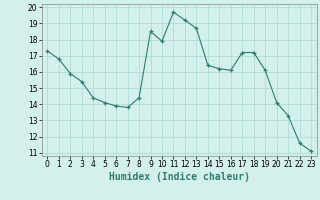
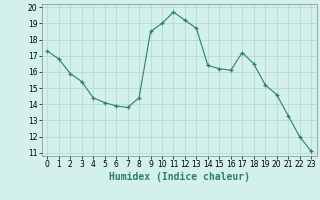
10: 17.9 -> 19.0
18: 17.2 -> 16.5
19: 16.1 -> 15.2
20: 14.1 -> 14.6
22: 11.6 -> 12.0
